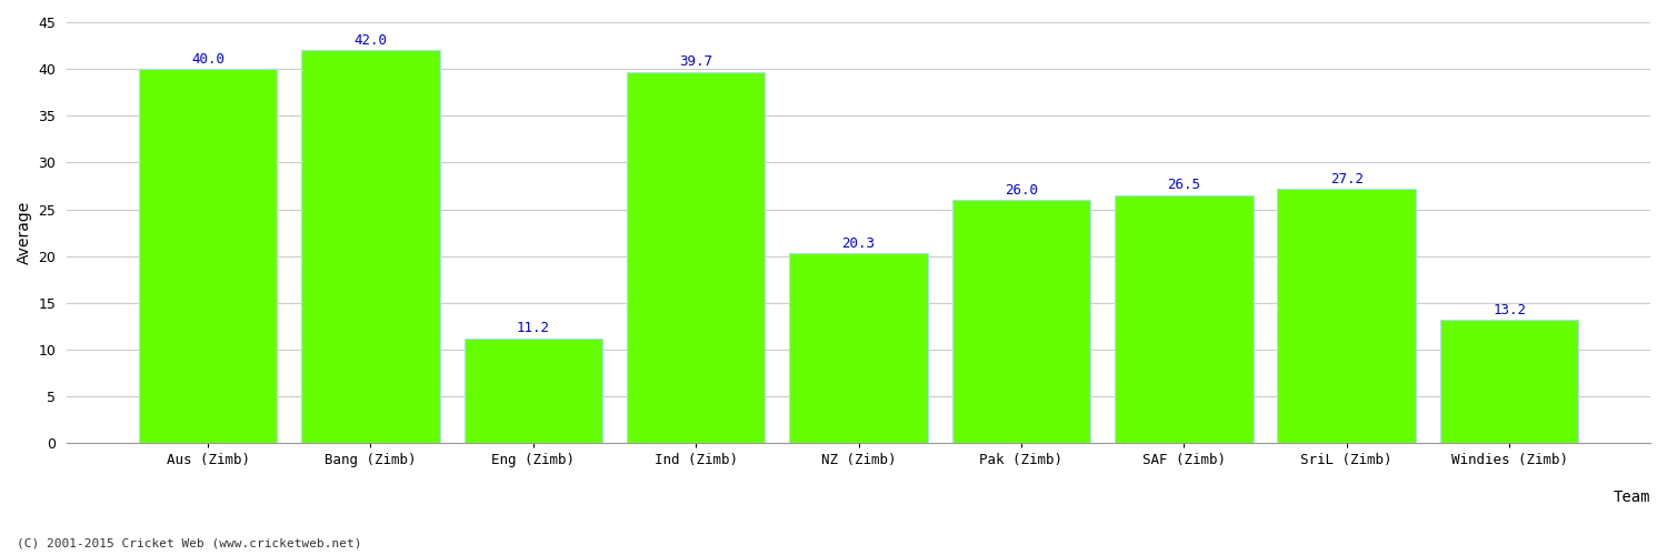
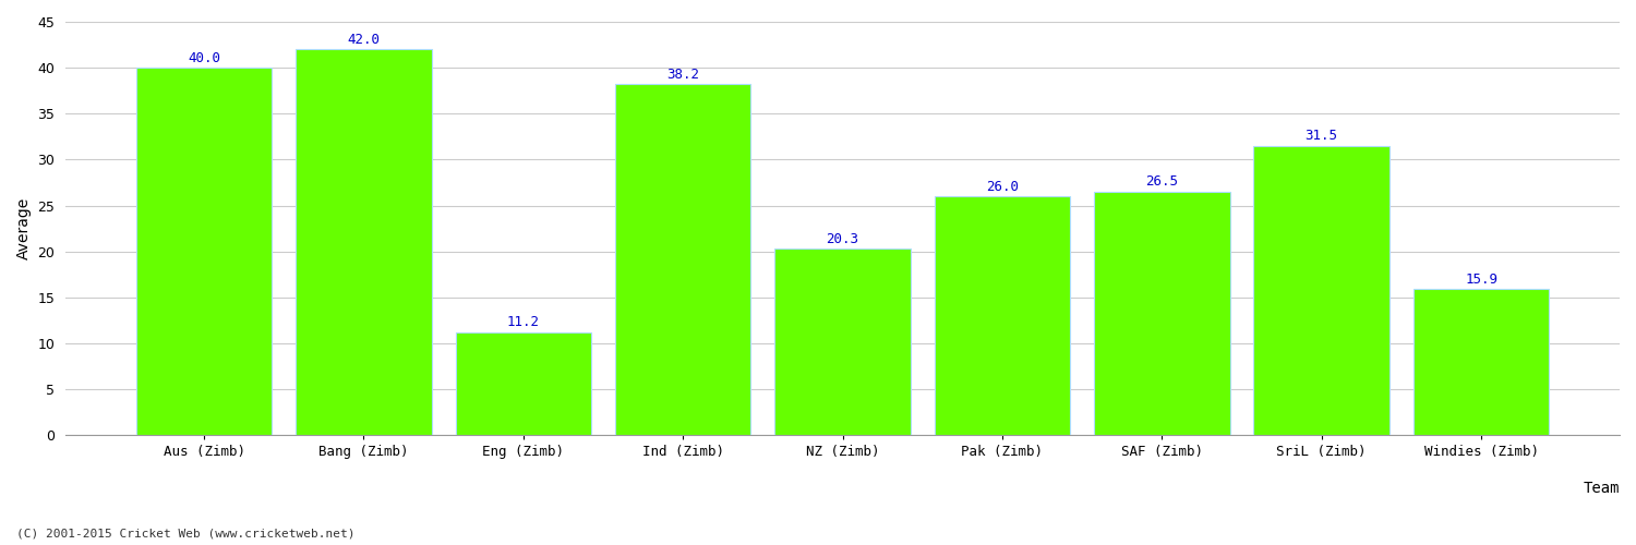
Ind (Zimb): 39.7 -> 38.2
SriL (Zimb): 27.2 -> 31.5
Windies (Zimb): 13.2 -> 15.9
